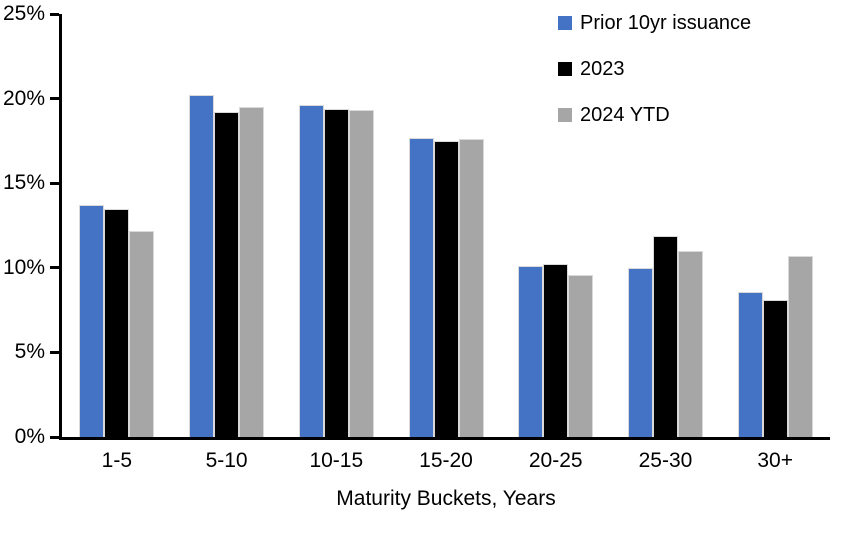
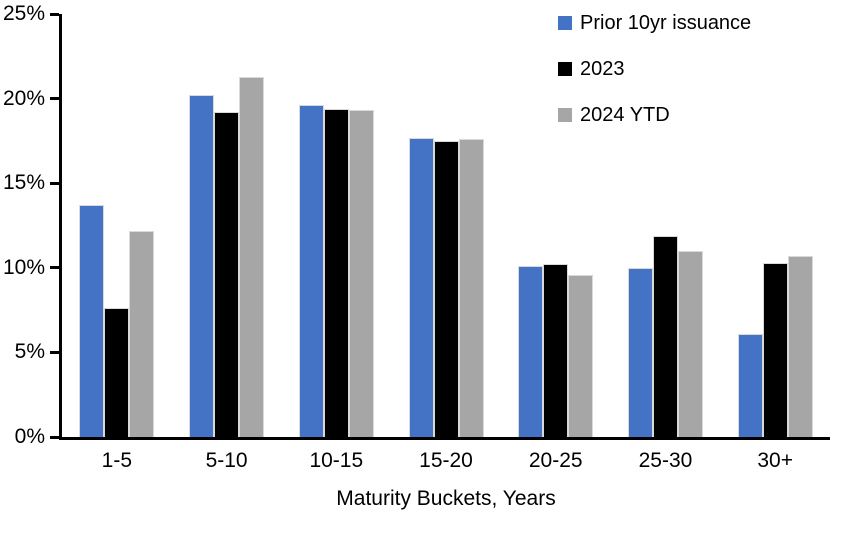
2023/1-5: 13.5% -> 7.6%
2024 YTD/5-10: 19.5% -> 21.3%
Prior 10yr issuance/30+: 8.6% -> 6.1%
2023/30+: 8.1% -> 10.3%
